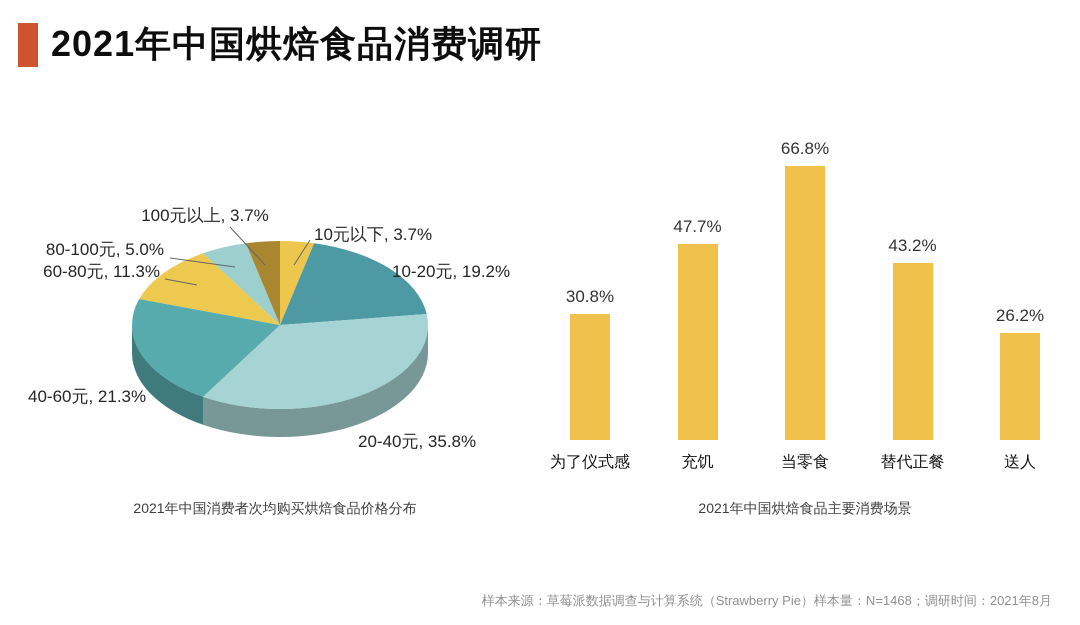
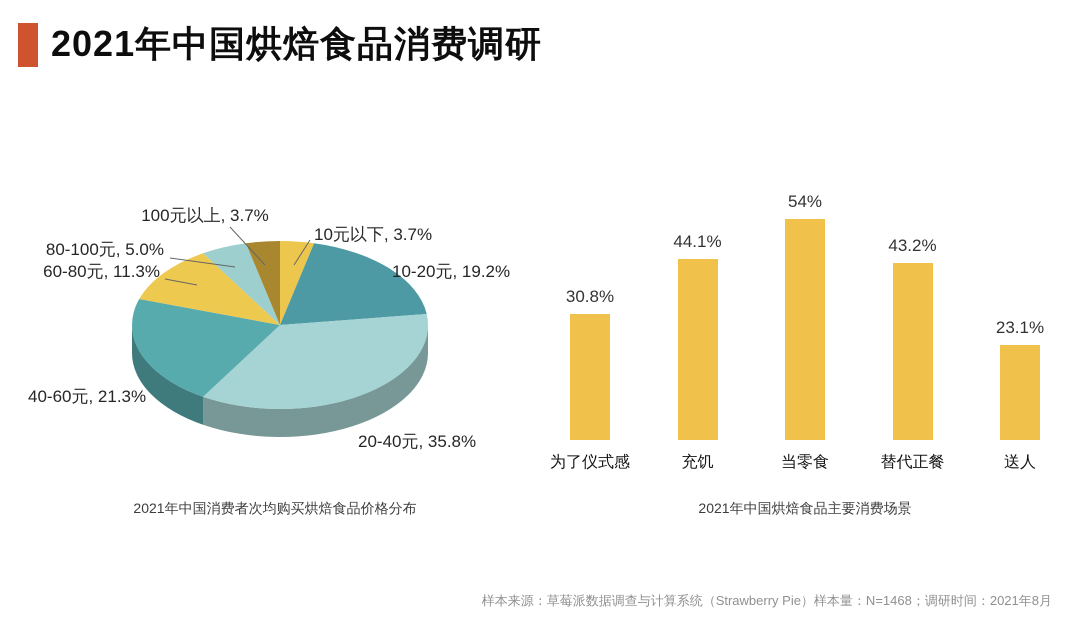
2021年中国烘焙食品主要消费场景/充饥: 47.7% -> 44.1%
2021年中国烘焙食品主要消费场景/当零食: 66.8% -> 54%
2021年中国烘焙食品主要消费场景/送人: 26.2% -> 23.1%
